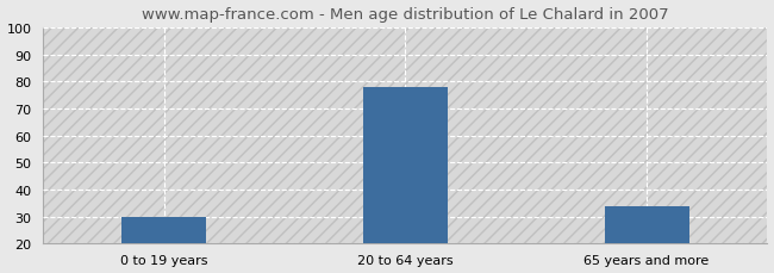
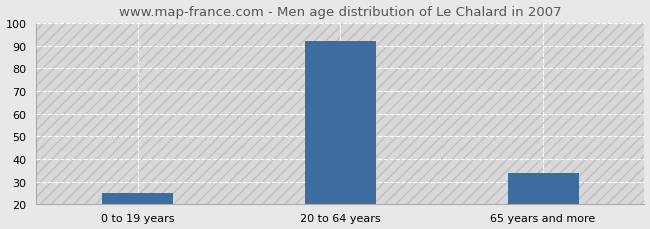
0 to 19 years: 30 -> 25
20 to 64 years: 78 -> 92
